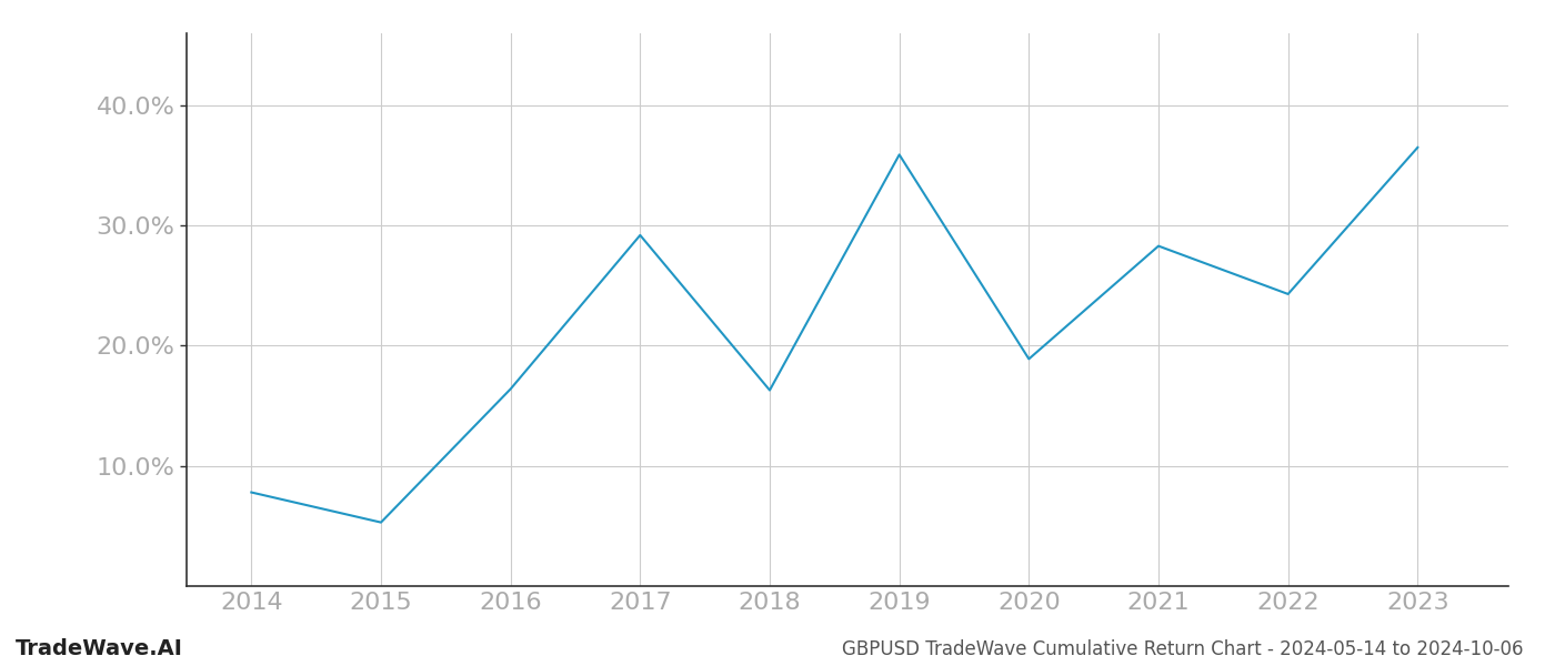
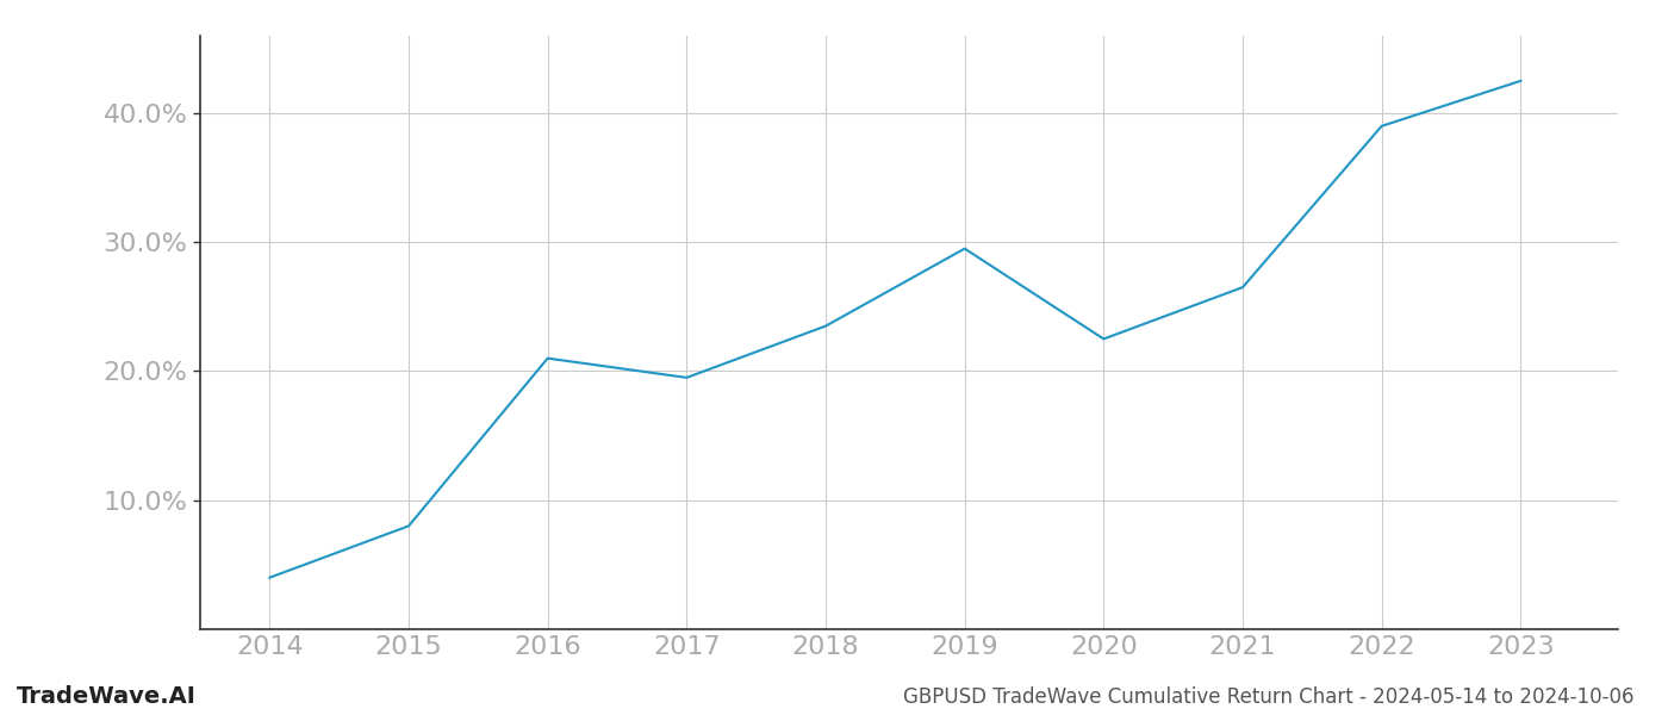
2014: 7.8% -> 4.0%
2015: 5.3% -> 8.0%
2016: 16.4% -> 21.0%
2017: 29.2% -> 19.5%
2018: 16.3% -> 23.5%
2019: 35.9% -> 29.5%
2020: 18.9% -> 22.5%
2021: 28.3% -> 26.5%
2022: 24.3% -> 39.0%
2023: 36.5% -> 42.5%
